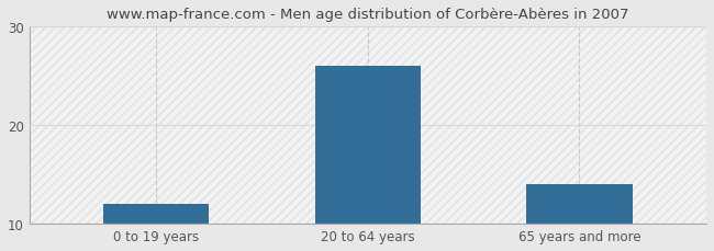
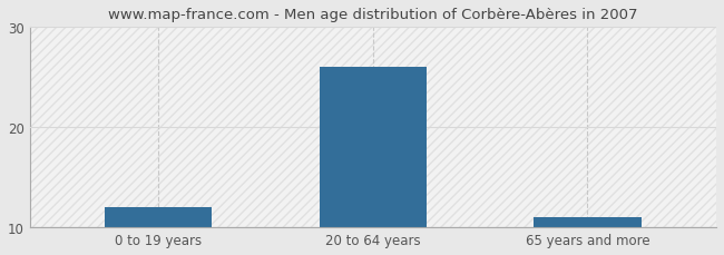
65 years and more: 14 -> 11
